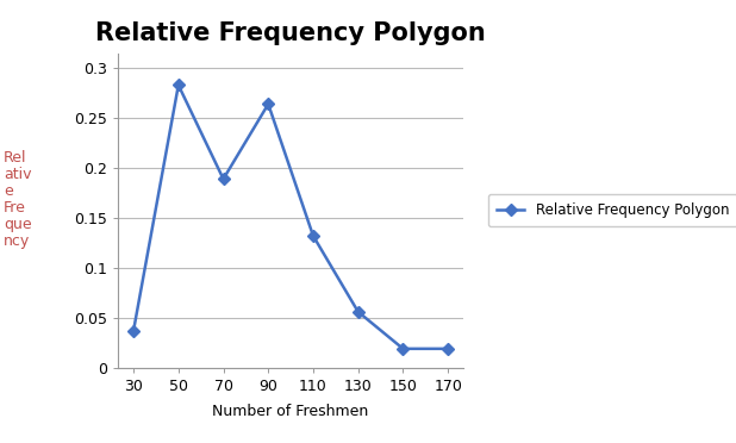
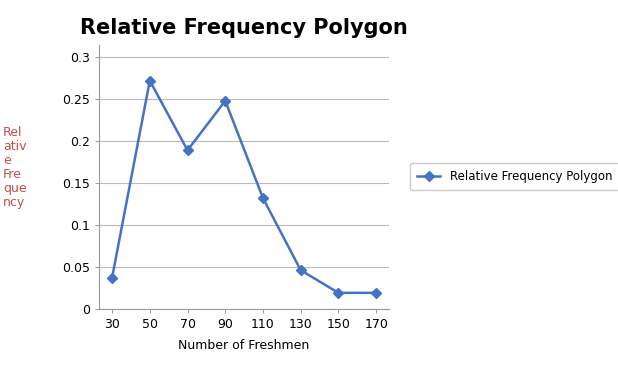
50: 0.283 -> 0.272
90: 0.264 -> 0.248
130: 0.056 -> 0.046
